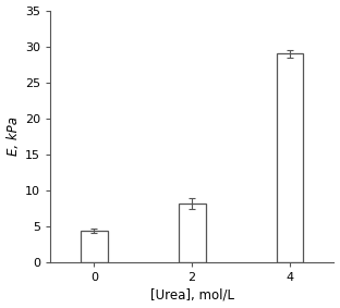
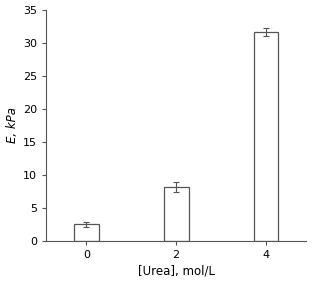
0: 4.4 -> 2.5
4: 29.0 -> 31.6
